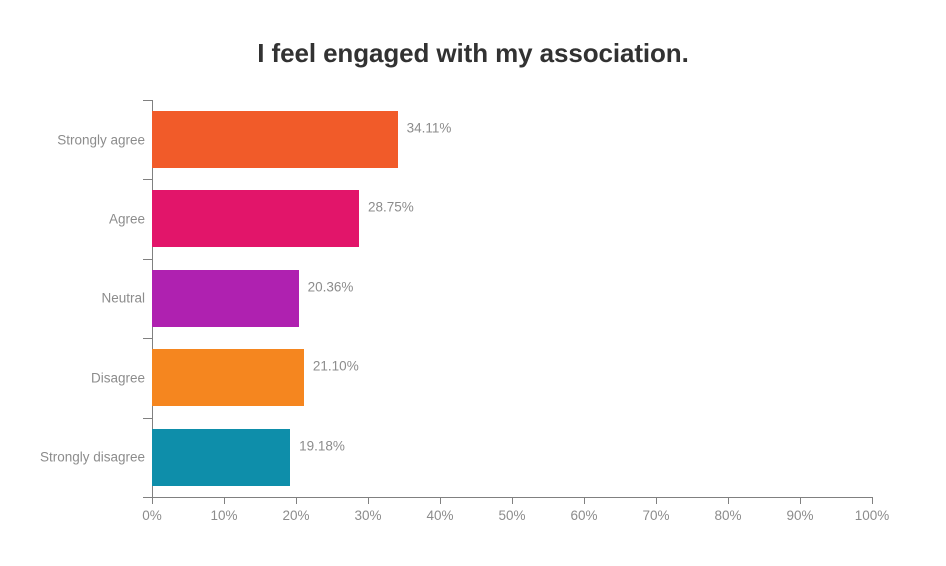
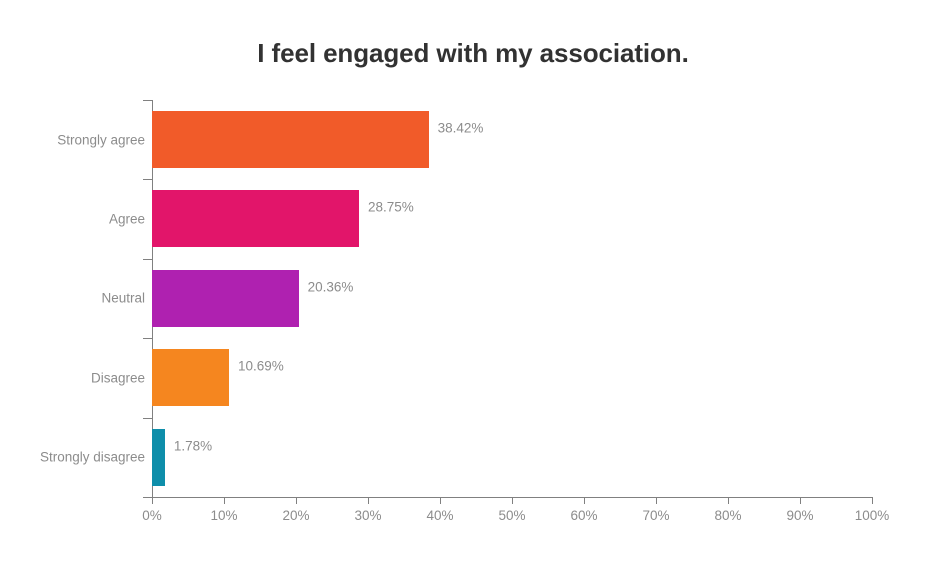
Strongly agree: 34.11% -> 38.42%
Disagree: 21.10% -> 10.69%
Strongly disagree: 19.18% -> 1.78%
